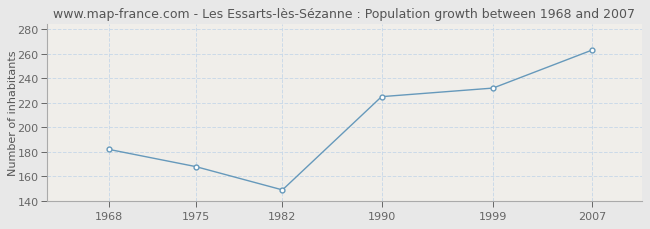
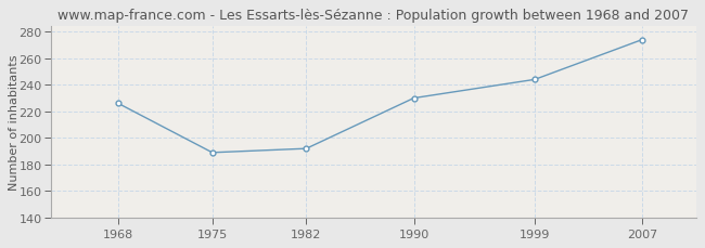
1968: 182 -> 226
1975: 168 -> 189
1982: 149 -> 192
1990: 225 -> 230
1999: 232 -> 244
2007: 263 -> 274
